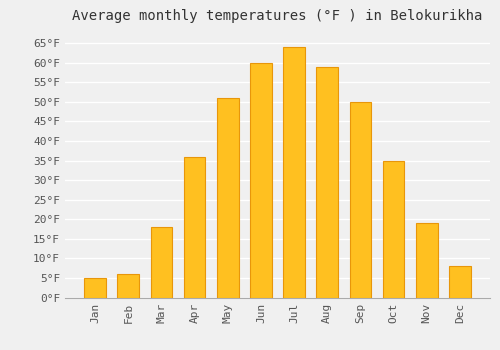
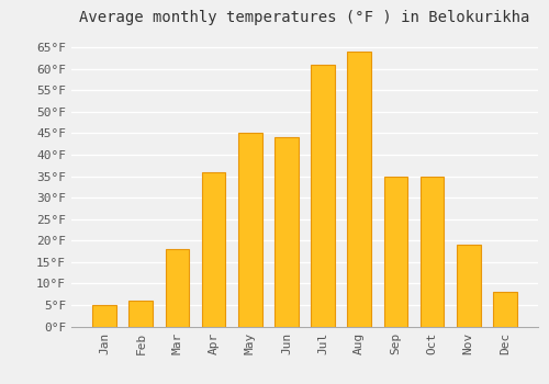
May: 51°F -> 45°F
Jun: 60°F -> 44°F
Jul: 64°F -> 61°F
Aug: 59°F -> 64°F
Sep: 50°F -> 35°F
